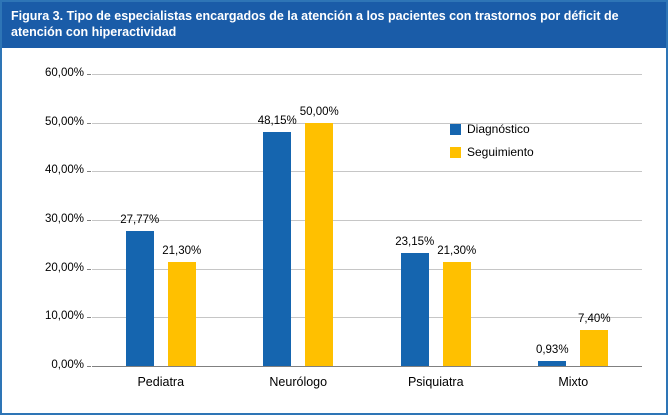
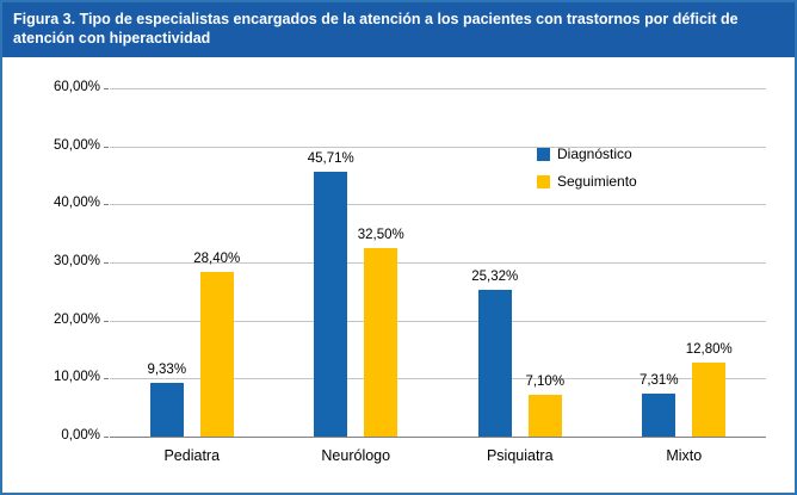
Diagnóstico/Pediatra: 27,77% -> 9,33%
Seguimiento/Pediatra: 21,30% -> 28,40%
Diagnóstico/Neurólogo: 48,15% -> 45,71%
Seguimiento/Neurólogo: 50,00% -> 32,50%
Diagnóstico/Psiquiatra: 23,15% -> 25,32%
Seguimiento/Psiquiatra: 21,30% -> 7,10%
Diagnóstico/Mixto: 0,93% -> 7,31%
Seguimiento/Mixto: 7,40% -> 12,80%
